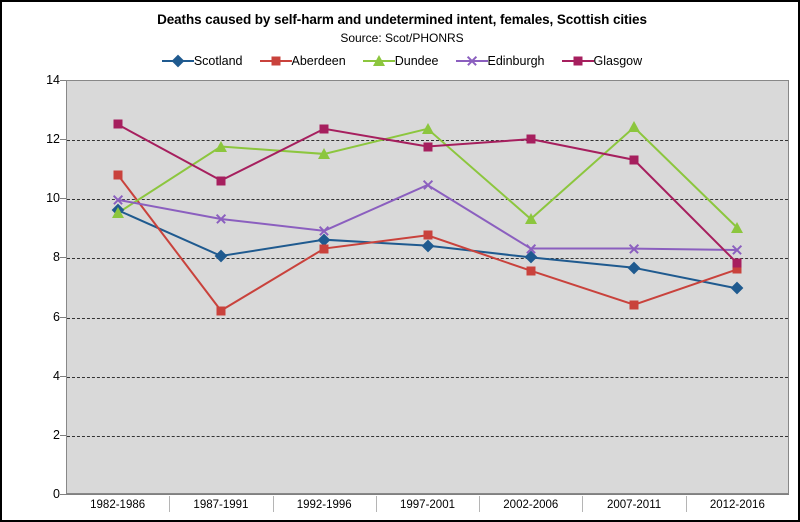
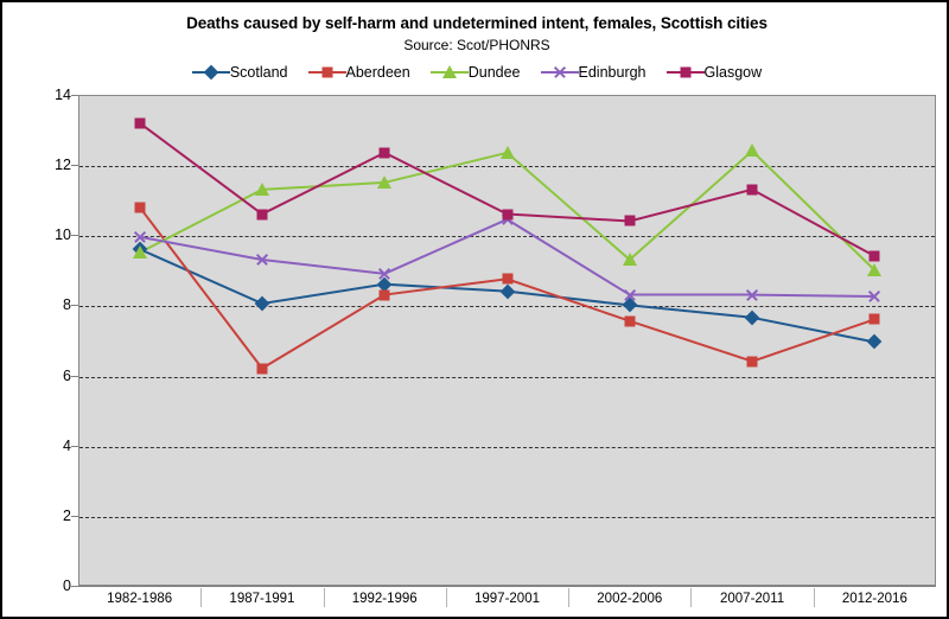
Glasgow/1982-1986: 12.5 -> 13.2
Dundee/1987-1991: 11.8 -> 11.3
Glasgow/1997-2001: 11.8 -> 10.6
Glasgow/2002-2006: 12.0 -> 10.4
Glasgow/2012-2016: 7.8 -> 9.4
